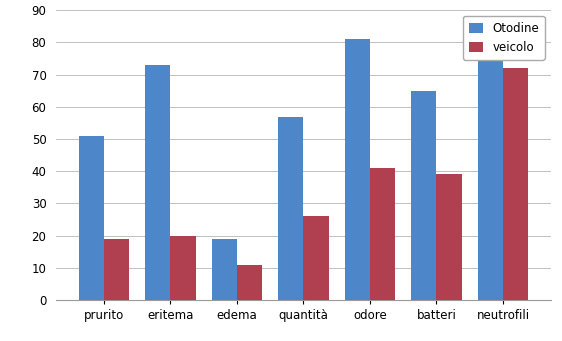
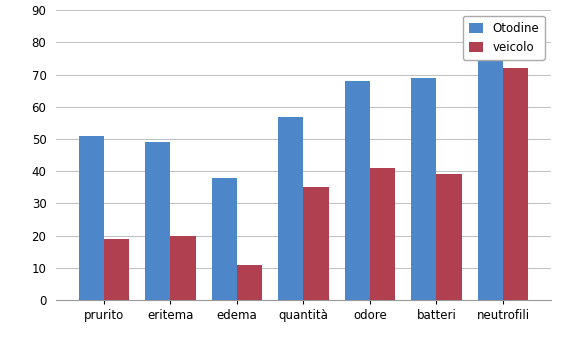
Otodine/eritema: 73 -> 49
Otodine/edema: 19 -> 38
veicolo/quantità: 26 -> 35
Otodine/odore: 81 -> 68
Otodine/batteri: 65 -> 69
